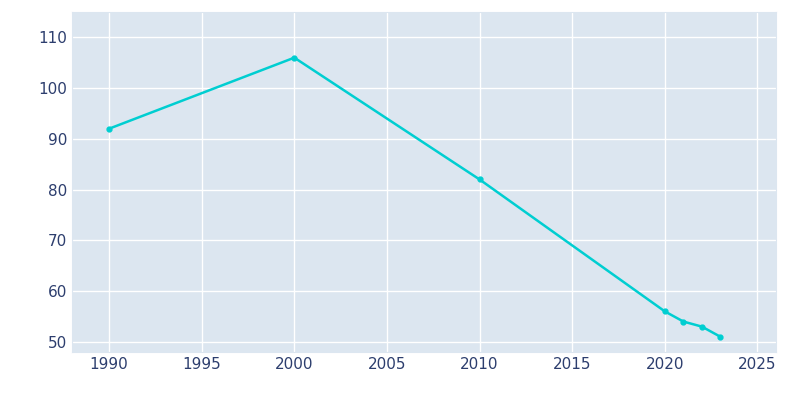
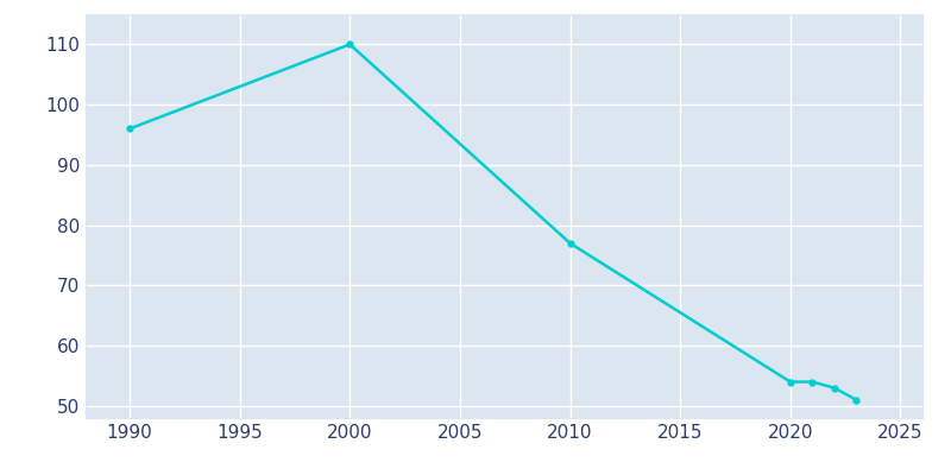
1990: 92 -> 96
2000: 106 -> 110
2010: 82 -> 77
2020: 56 -> 54
